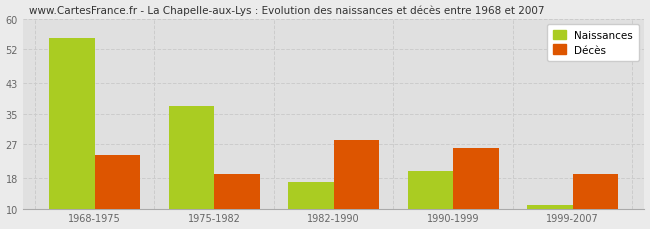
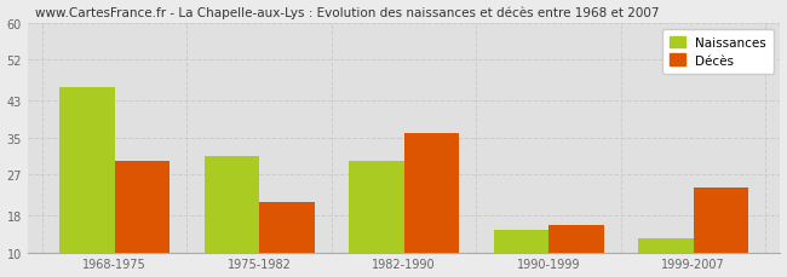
Naissances/1968-1975: 55 -> 46
Décès/1968-1975: 24 -> 30
Naissances/1975-1982: 37 -> 31
Décès/1975-1982: 19 -> 21
Naissances/1982-1990: 17 -> 30
Décès/1982-1990: 28 -> 36
Naissances/1990-1999: 20 -> 15
Décès/1990-1999: 26 -> 16
Naissances/1999-2007: 11 -> 13
Décès/1999-2007: 19 -> 24
